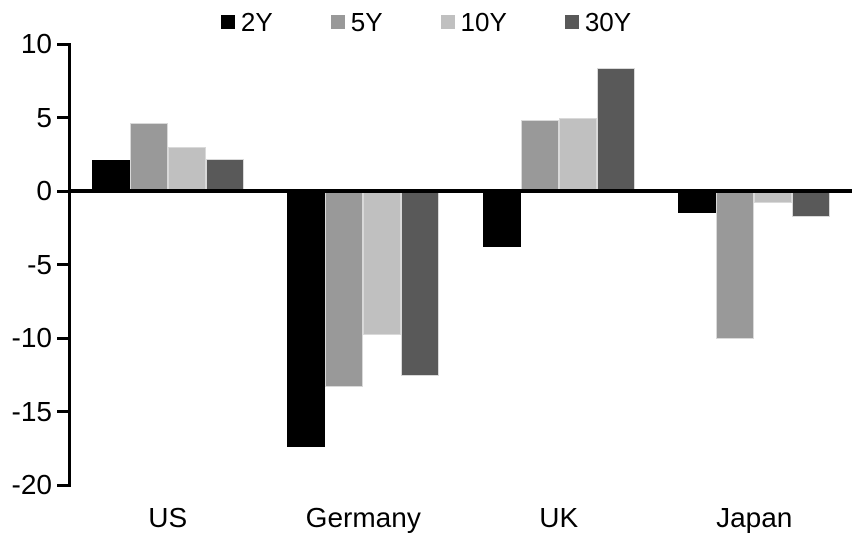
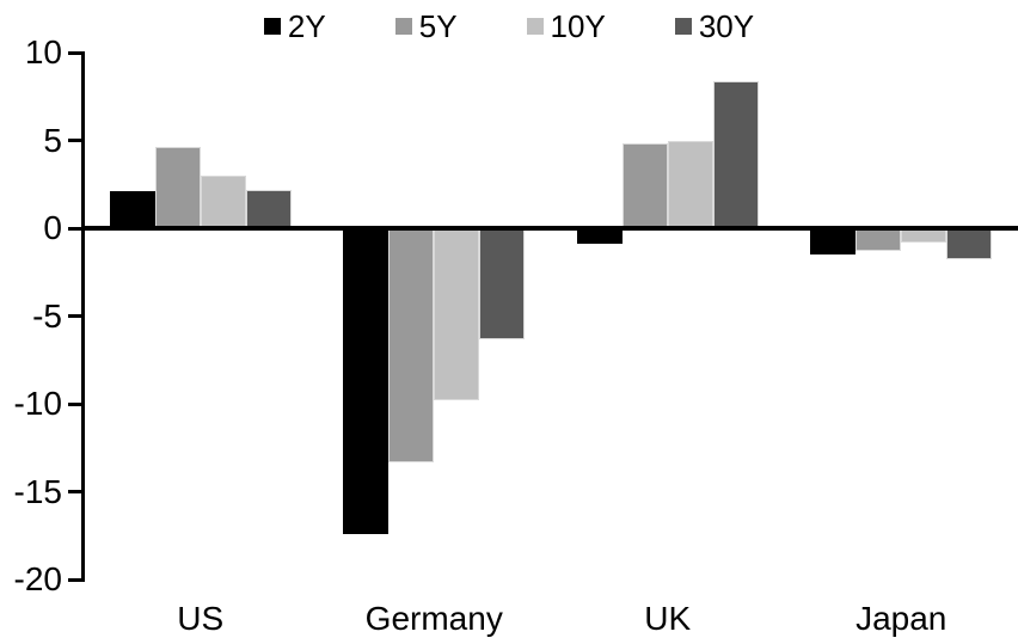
30Y/Germany: -12.6 -> -6.3
2Y/UK: -3.8 -> -0.9
5Y/Japan: -10.1 -> -1.3
